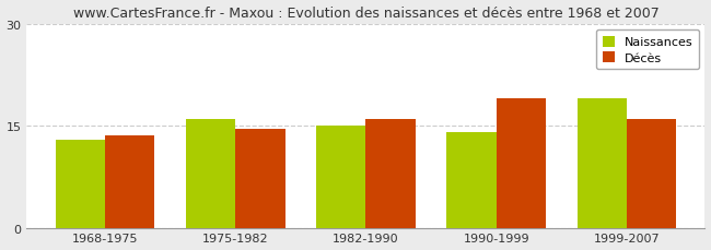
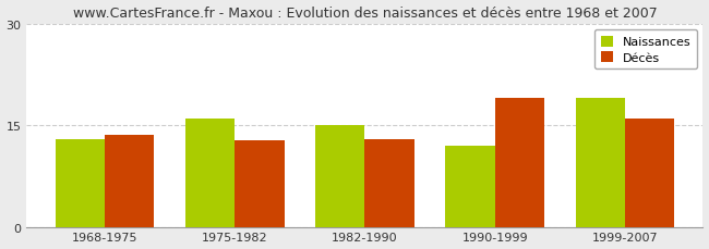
Décès/1975-1982: 14.5 -> 12.8
Décès/1982-1990: 16.0 -> 13.0
Naissances/1990-1999: 14 -> 12
